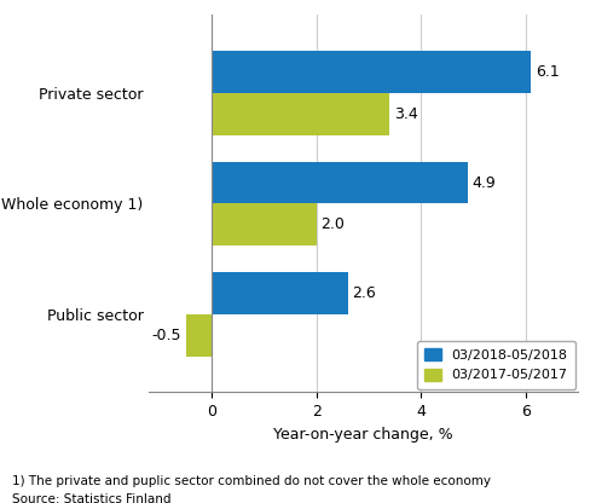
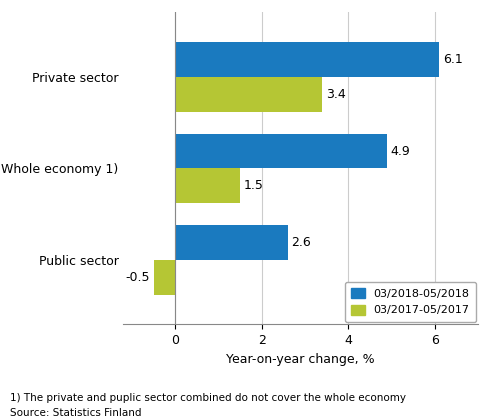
03/2017-05/2017/Whole economy 1): 2.0 -> 1.5
